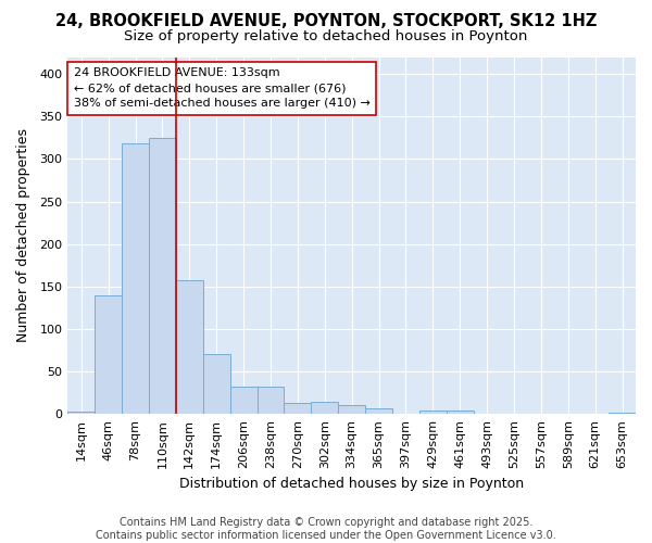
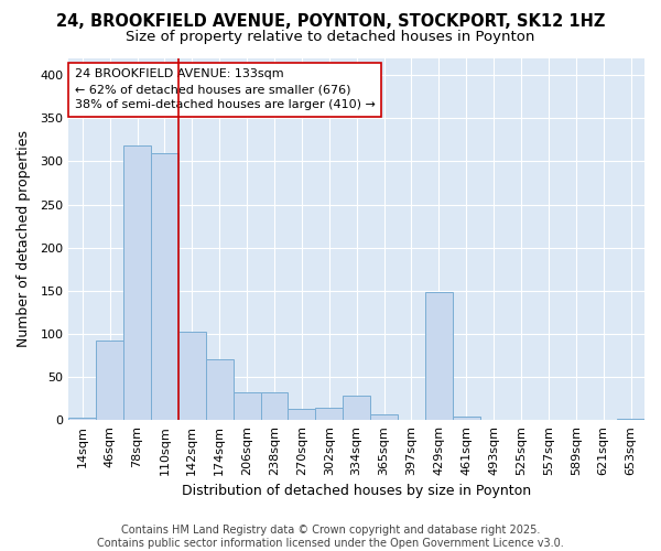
46sqm: 140 -> 92
110sqm: 325 -> 310
142sqm: 158 -> 102
334sqm: 10 -> 28
429sqm: 4 -> 148
